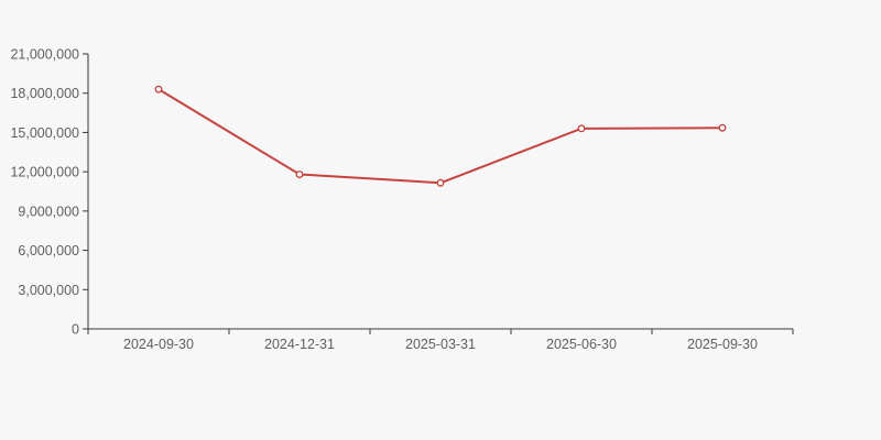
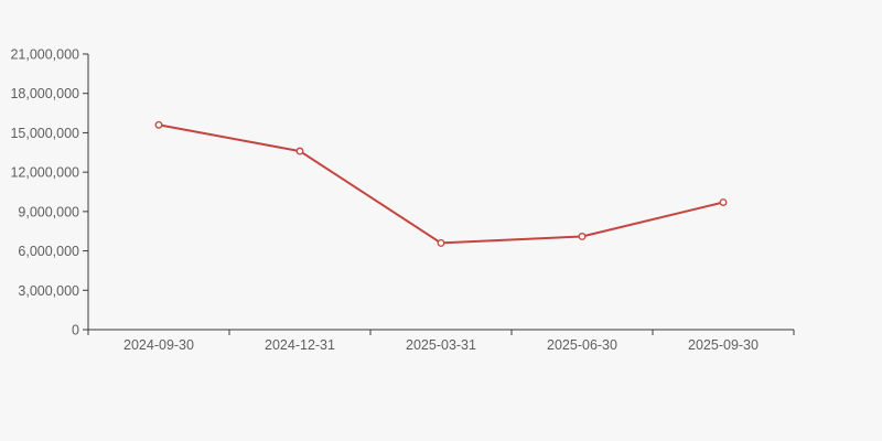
2024-09-30: 18300000 -> 15600000
2024-12-31: 11800000 -> 13600000
2025-03-31: 11200000 -> 6600000
2025-06-30: 15300000 -> 7100000
2025-09-30: 15400000 -> 9700000
